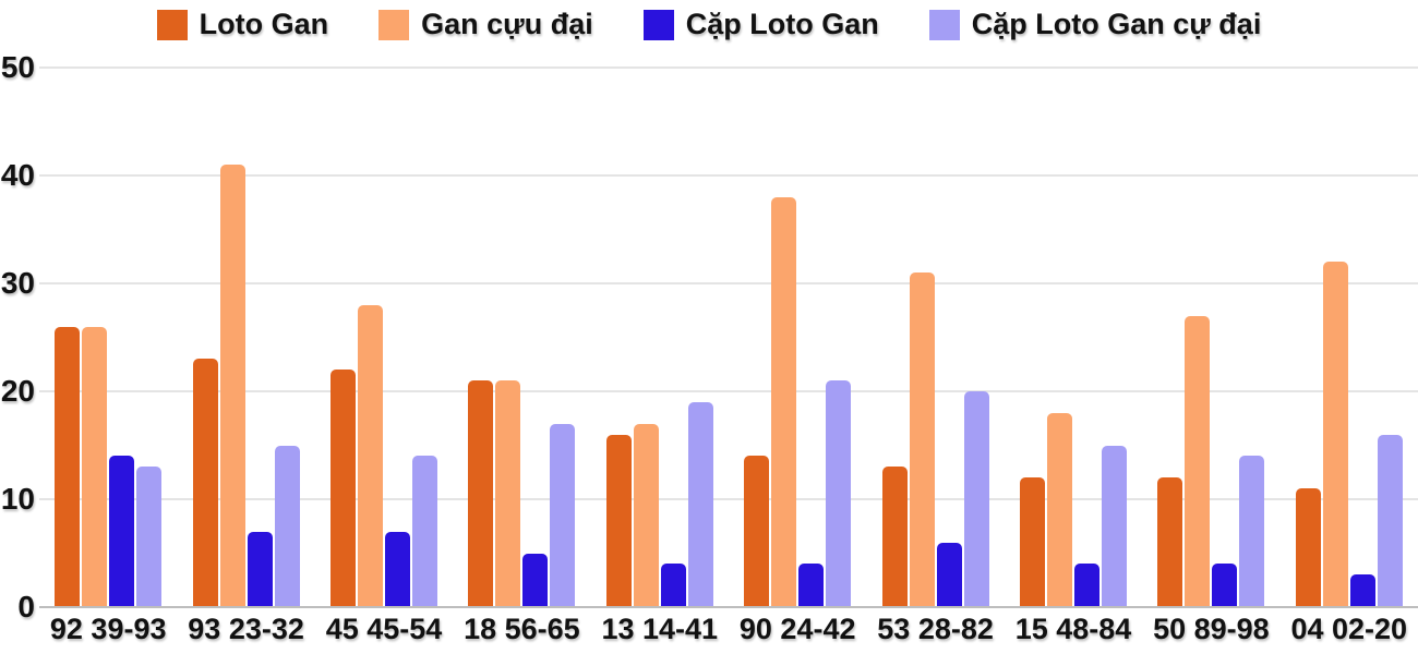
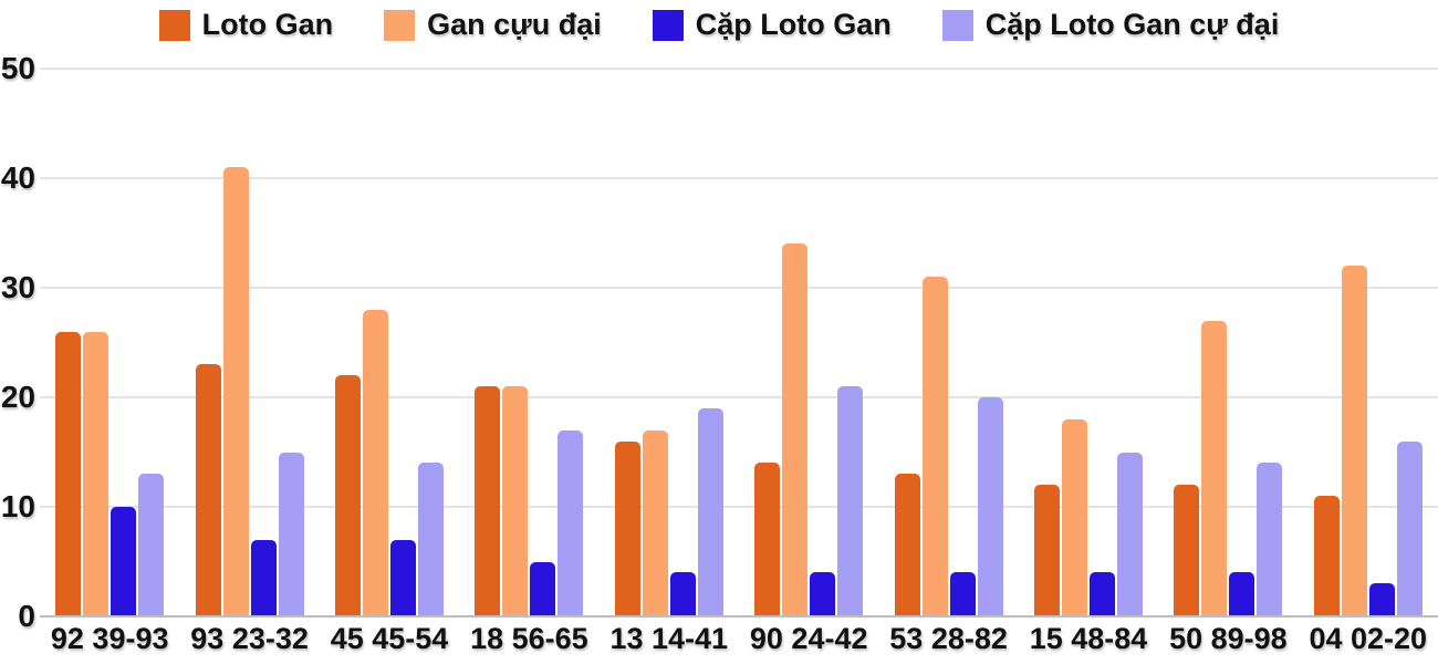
Cặp Loto Gan/92 39-93: 14 -> 10
Gan cựu đại/90 24-42: 38 -> 34
Cặp Loto Gan/53 28-82: 6 -> 4
